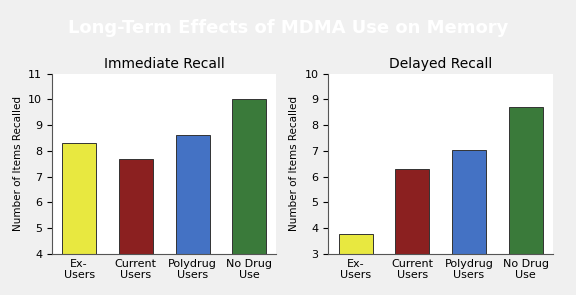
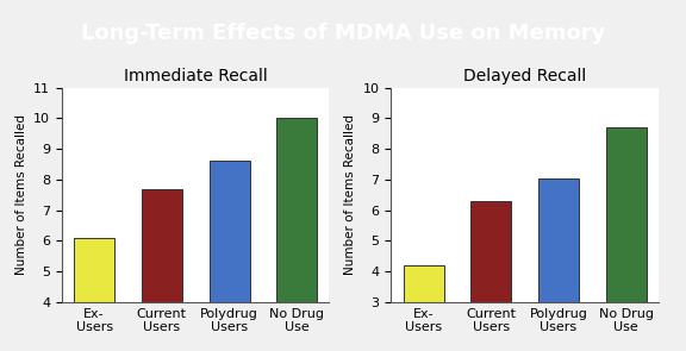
Immediate Recall/Ex- Users: 8.3 -> 6.1
Delayed Recall/Ex- Users: 3.75 -> 4.20
